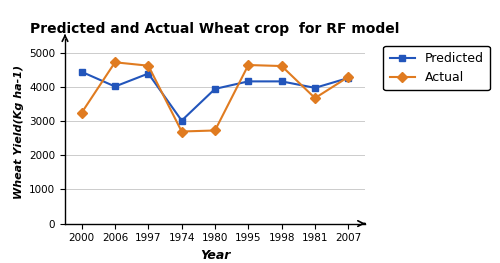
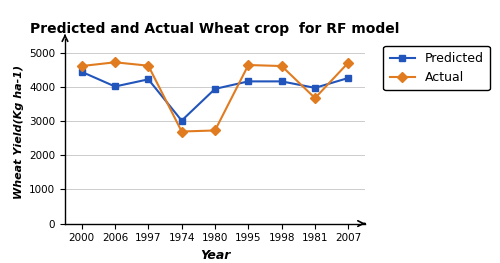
Actual/2000: 3250 -> 4620
Predicted/1997: 4400 -> 4230
Actual/2007: 4300 -> 4720
